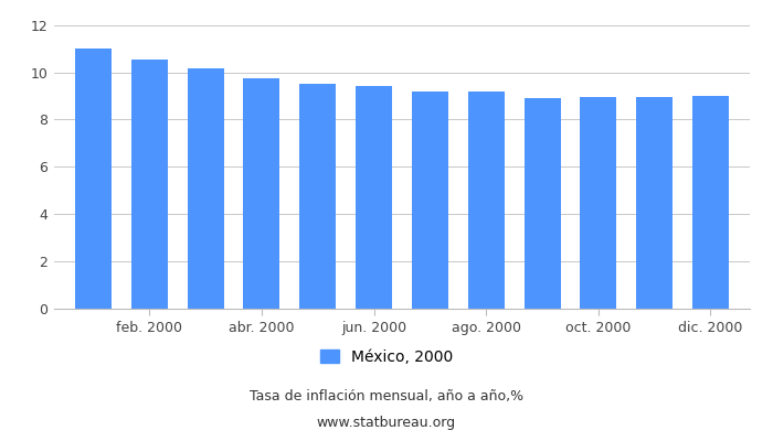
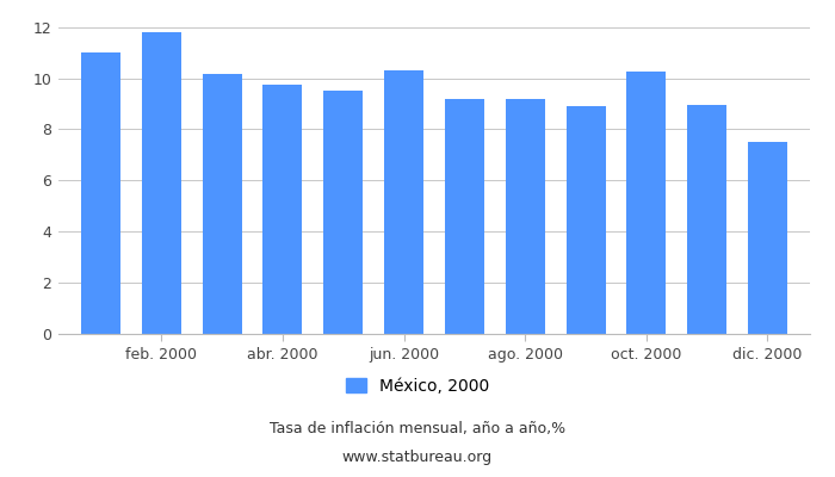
feb. 2000: 10.53 -> 11.80
jun. 2000: 9.44 -> 10.30
oct. 2000: 8.94 -> 10.25
dic. 2000: 8.99 -> 7.50
